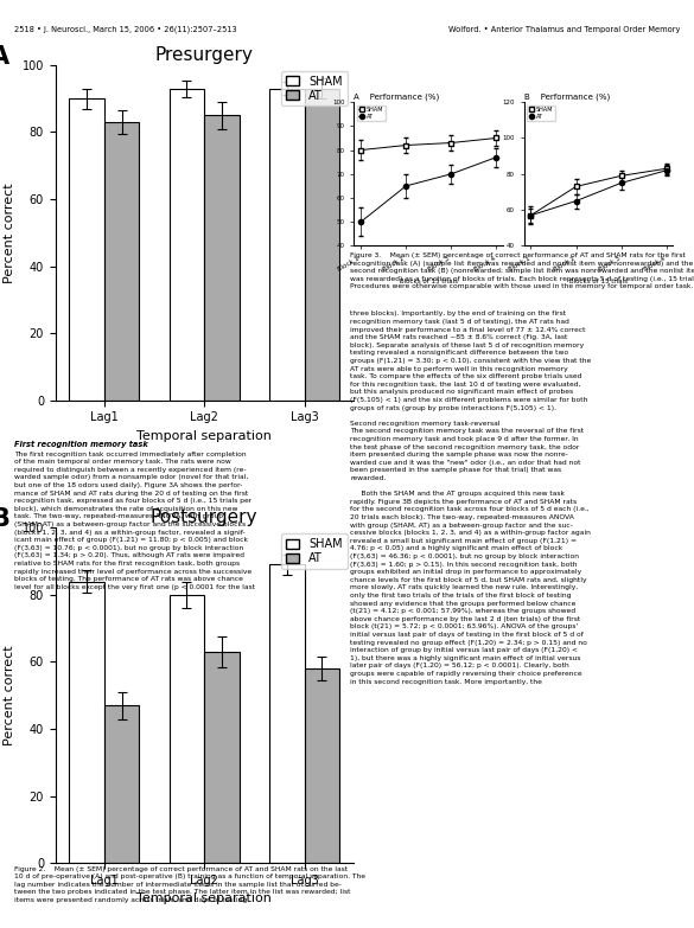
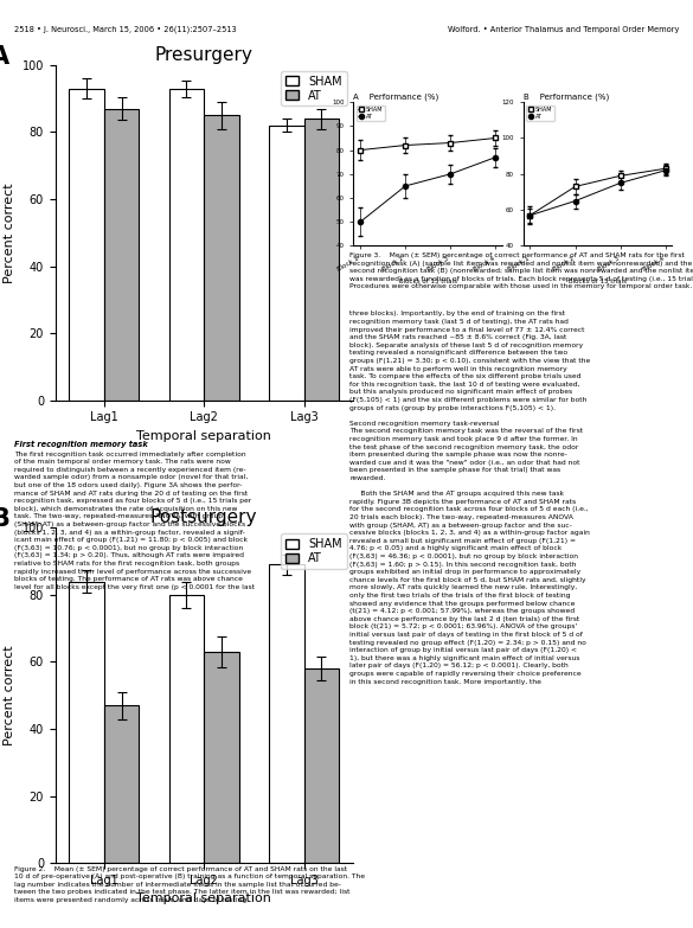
Presurgery/SHAM/Lag1: 90 -> 93
Presurgery/AT/Lag1: 83 -> 87
Presurgery/SHAM/Lag3: 93 -> 82
Presurgery/AT/Lag3: 93 -> 84
